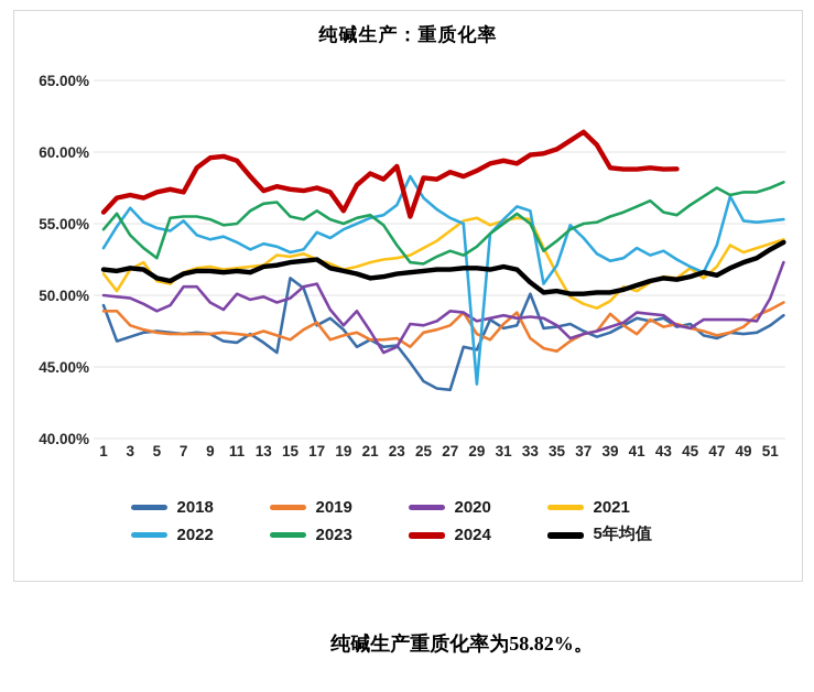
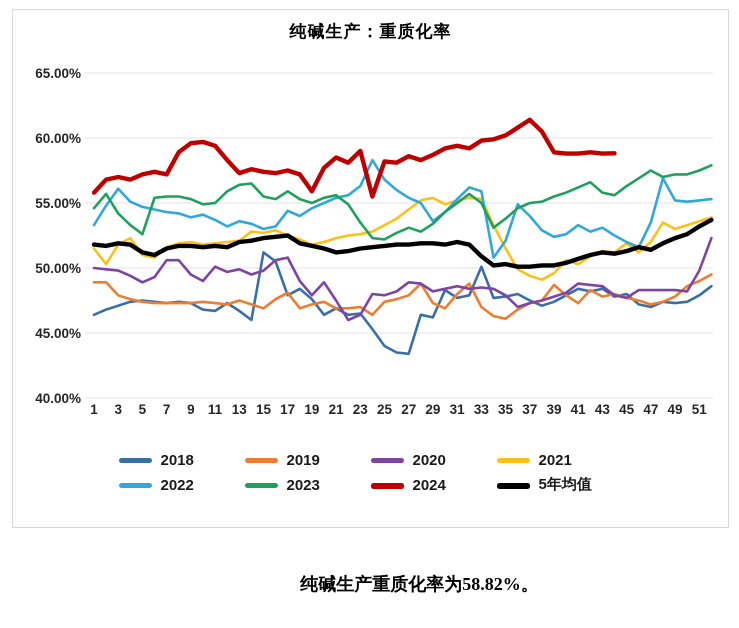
2018/1: 49.3% -> 46.4%
2022/7: 55.2% -> 54.3%
2022/29: 43.8% -> 53.6%
